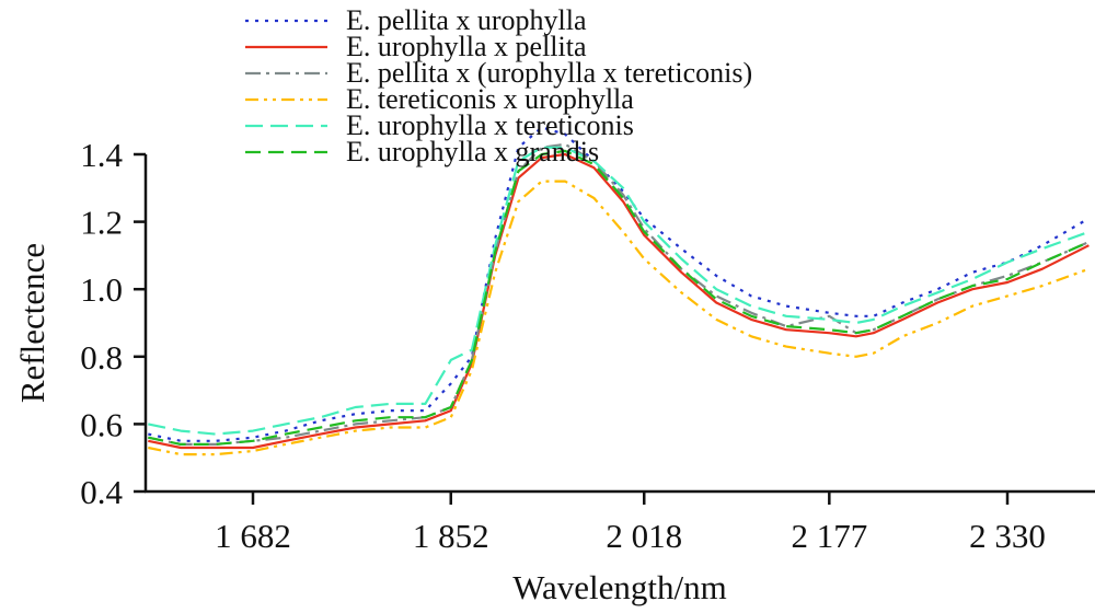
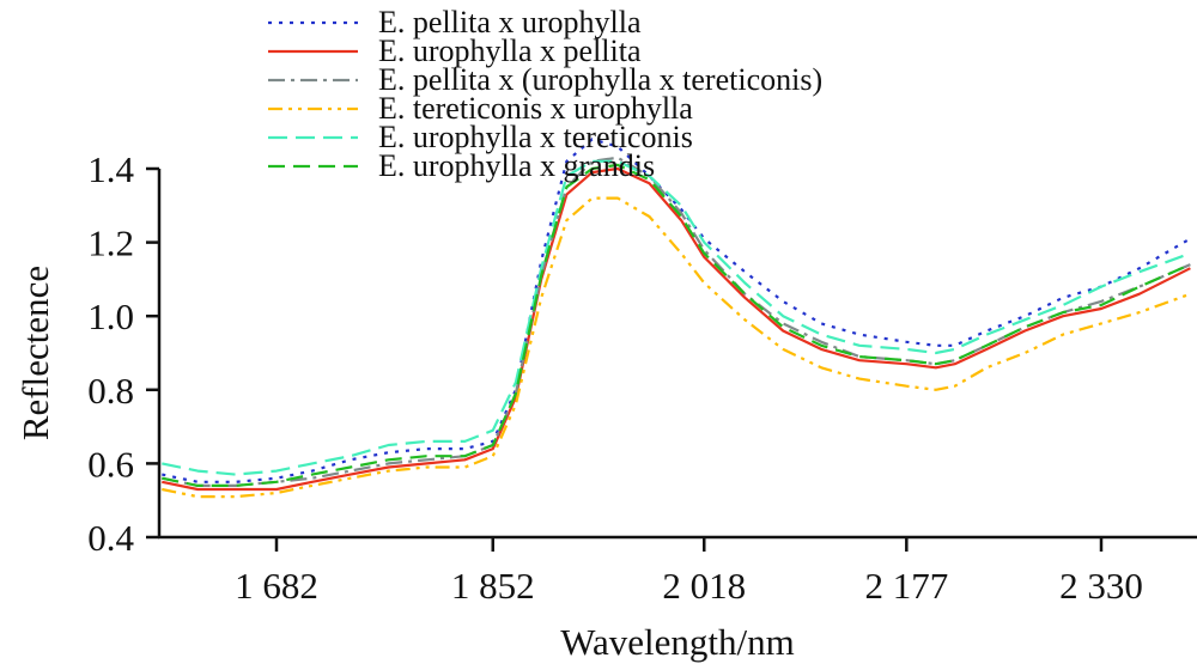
E. pellita x urophylla/1852: 0.72 -> 0.66
E. urophylla x tereticonis/1852: 0.79 -> 0.69
E. pellita x (urophylla x tereticonis)/2177: 0.92 -> 0.88
